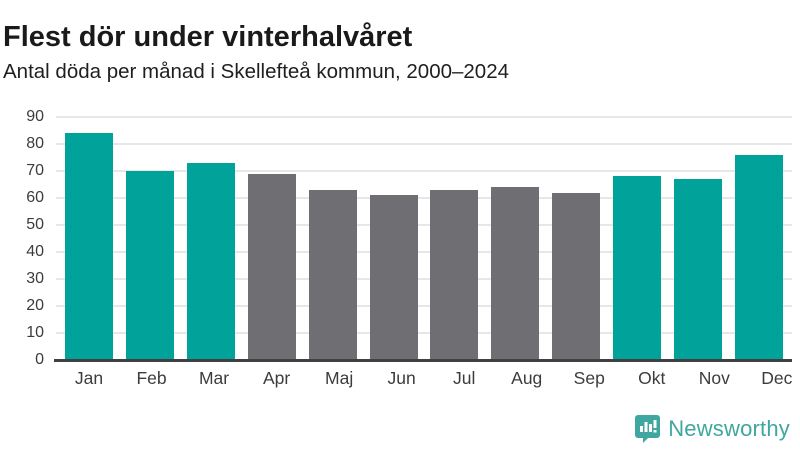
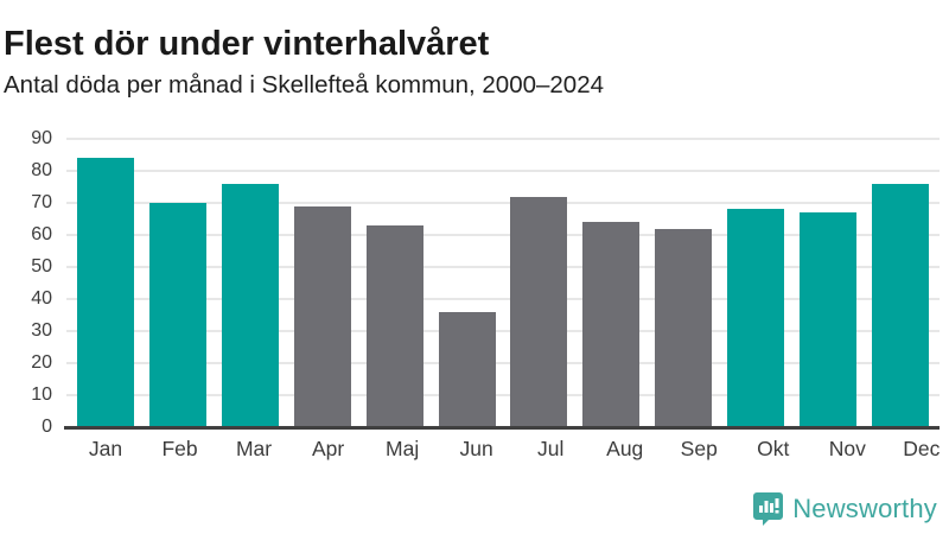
Mar: 73 -> 76
Jun: 61 -> 36
Jul: 63 -> 72
